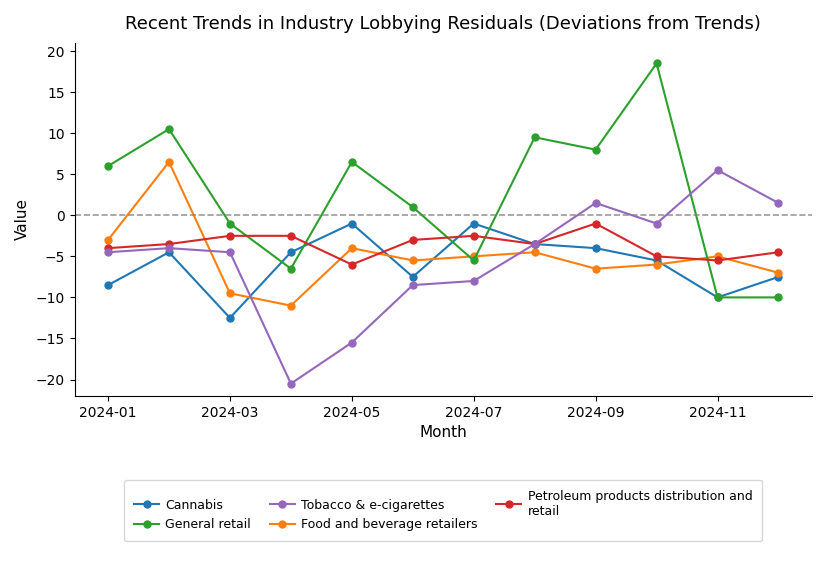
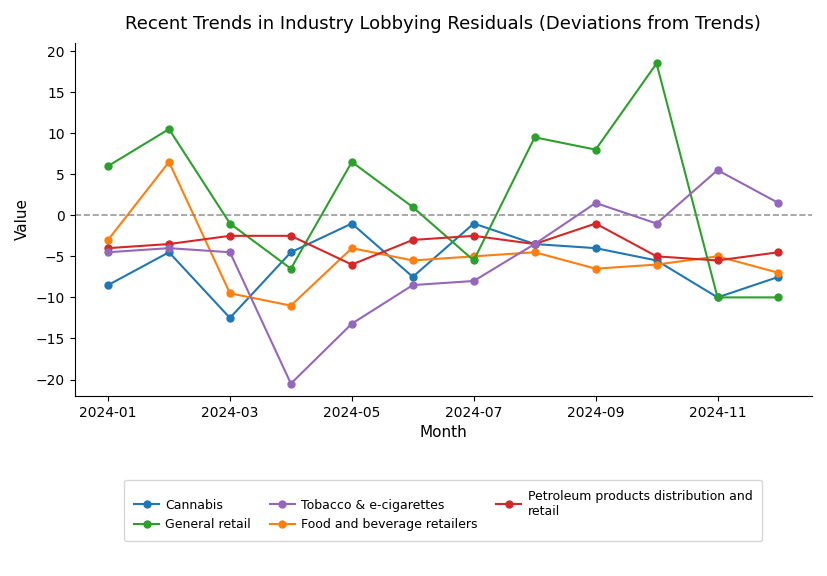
Tobacco & e-cigarettes/2024-05: -15.5 -> -13.2
